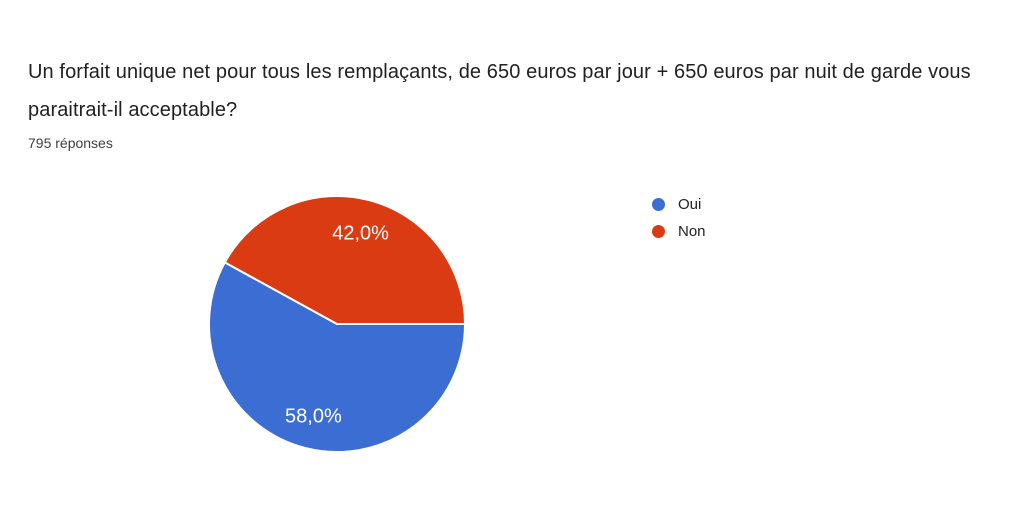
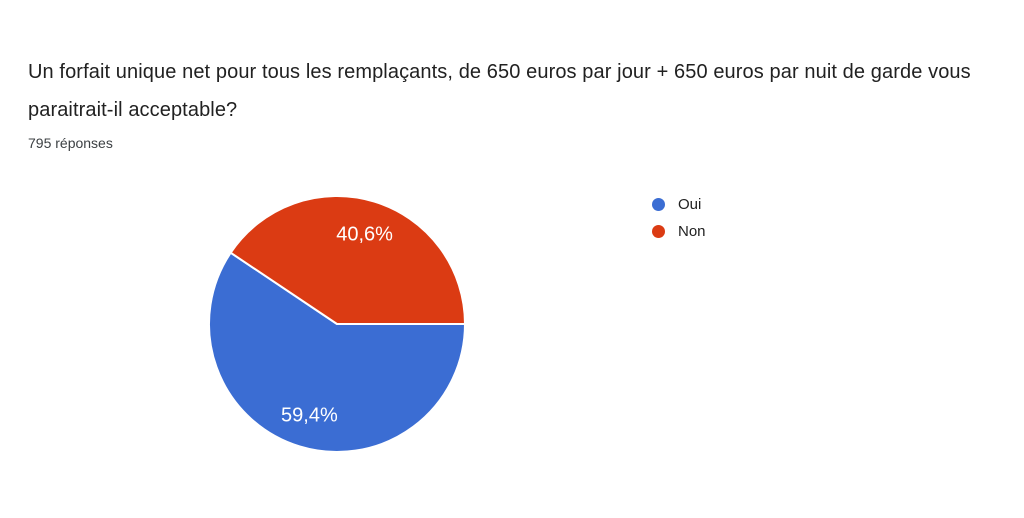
Oui: 58,0% -> 59,4%
Non: 42,0% -> 40,6%
